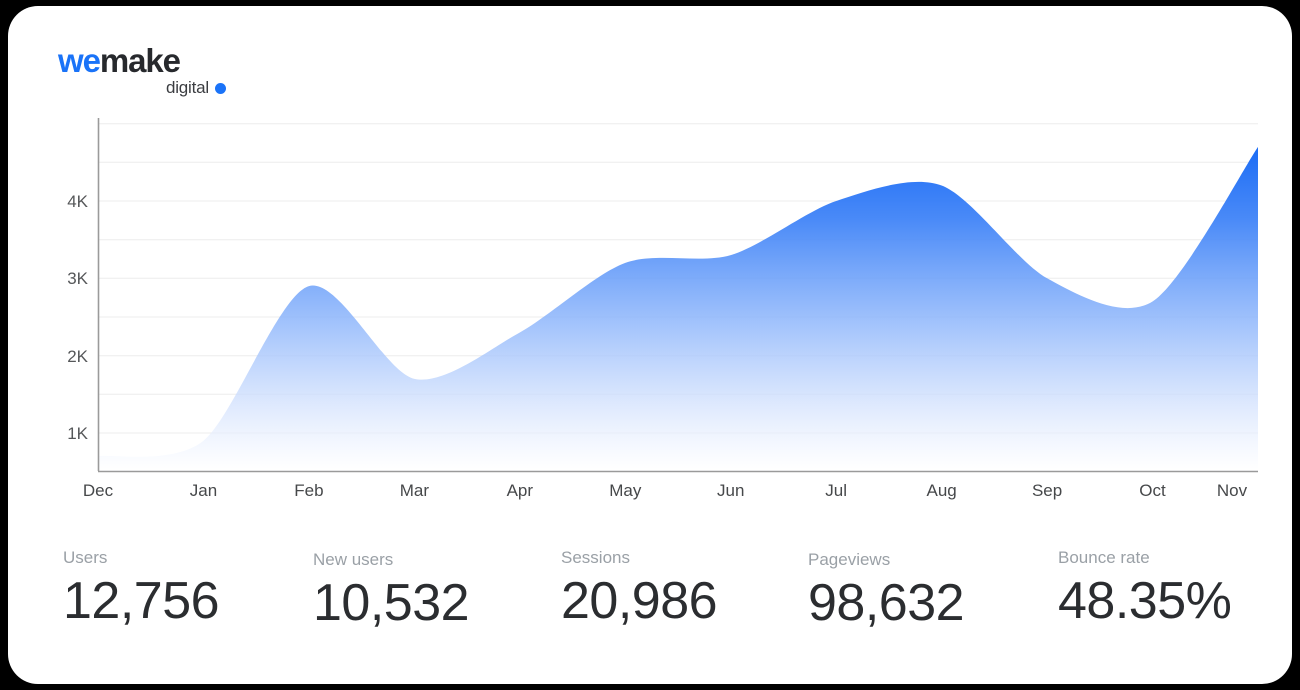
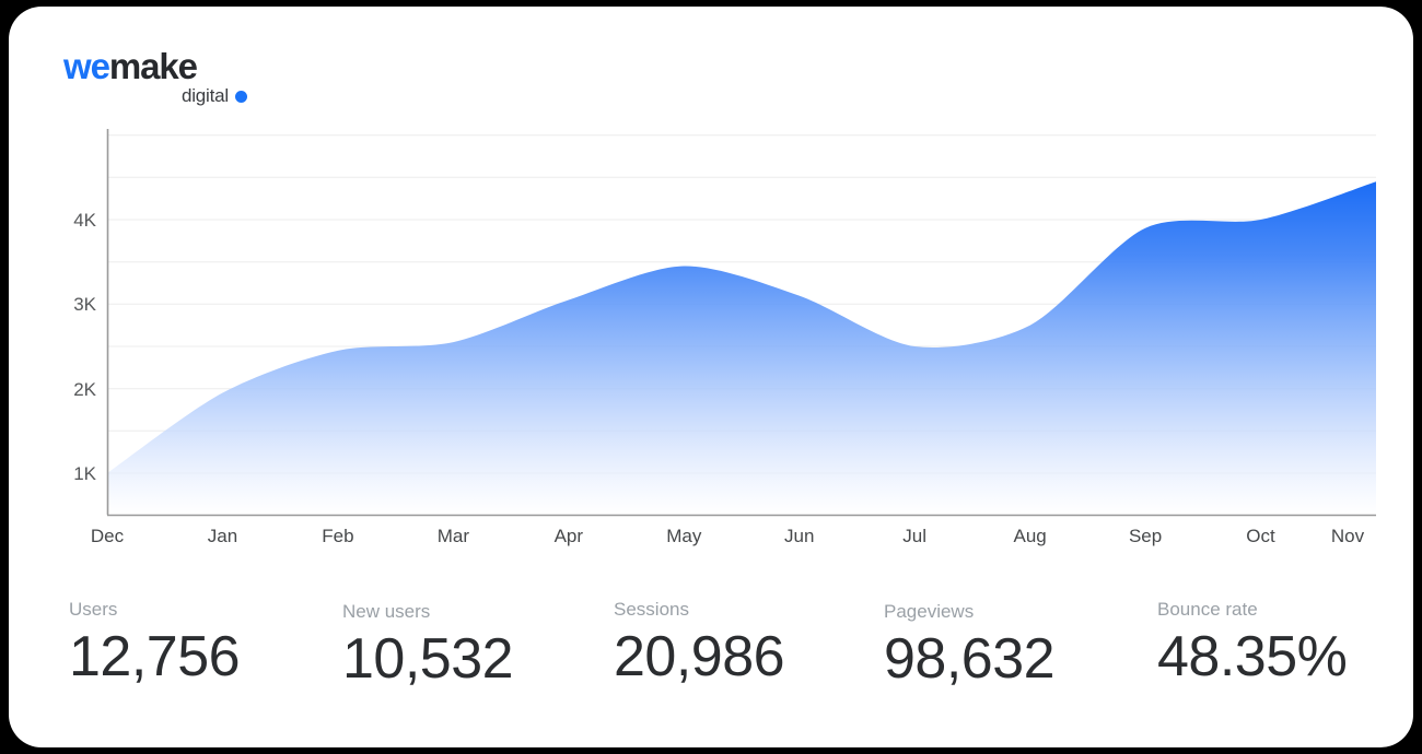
Dec: 0.7K -> 1.0K
Jan: 0.9K -> 2.0K
Feb: 2.9K -> 2.4K
Mar: 1.7K -> 2.6K
Apr: 2.3K -> 3.0K
May: 3.2K -> 3.4K
Jun: 3.3K -> 3.1K
Jul: 4.0K -> 2.5K
Aug: 4.2K -> 2.8K
Sep: 3.0K -> 3.9K
Oct: 2.7K -> 4.0K
Nov: 4.7K -> 4.4K
